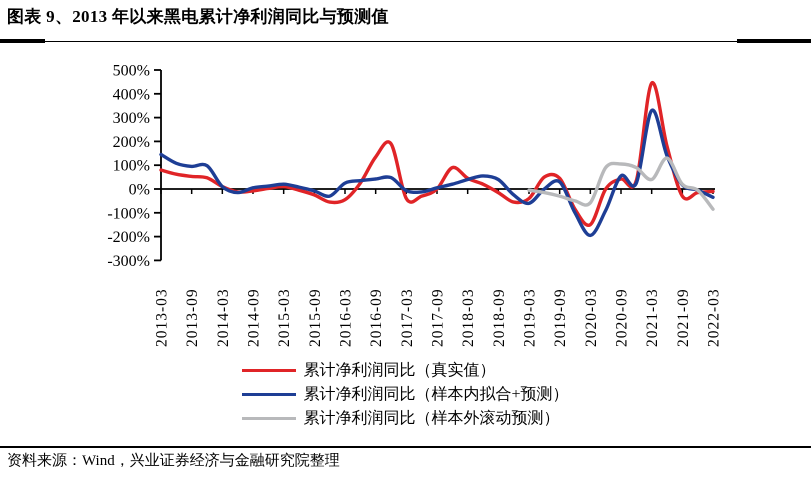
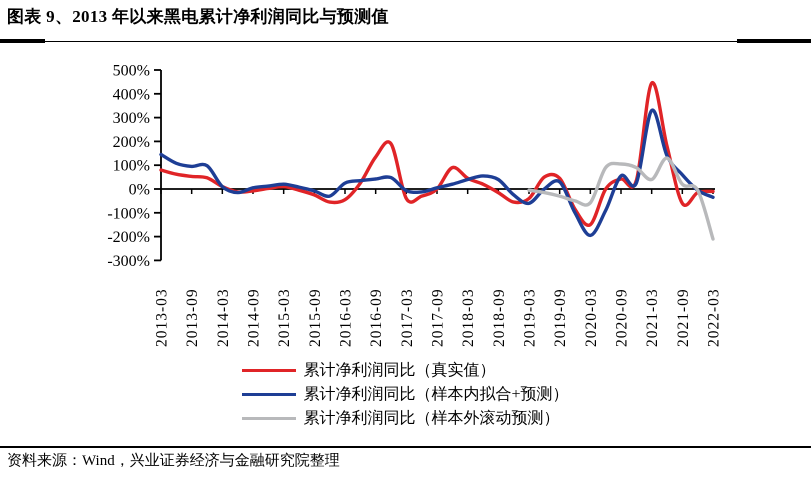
累计净利润同比（真实值）/2021-09: -30% -> -60%
累计净利润同比（样本内拟合+预测）/2021-09: 20% -> 60%
累计净利润同比（样本外滚动预测）/2022-03: -80% -> -210%
